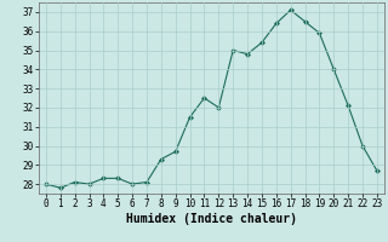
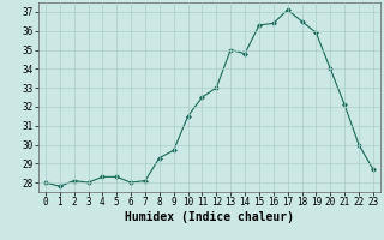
12: 32.0 -> 33.0
15: 35.4 -> 36.3
